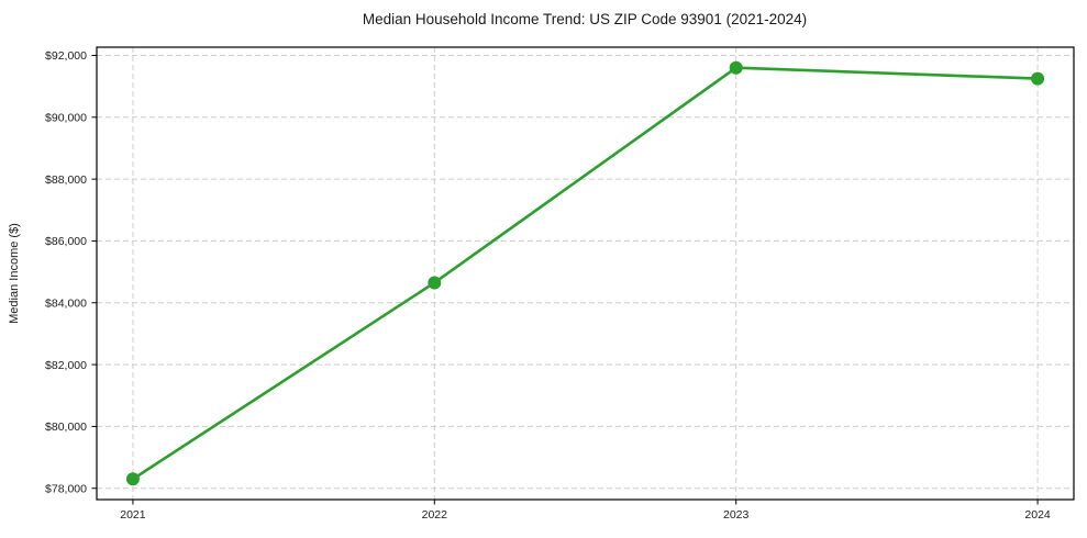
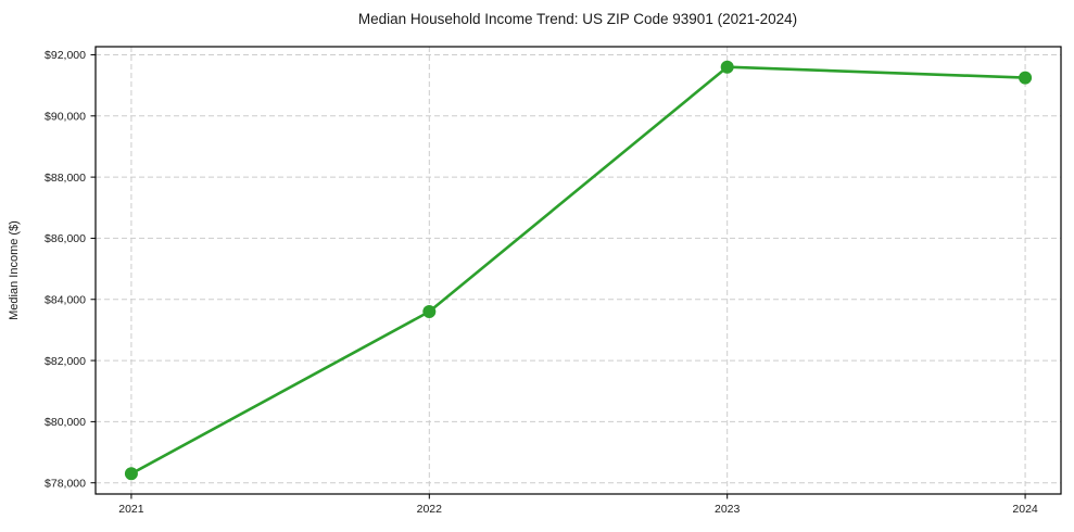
2022: $84600 -> $83600
